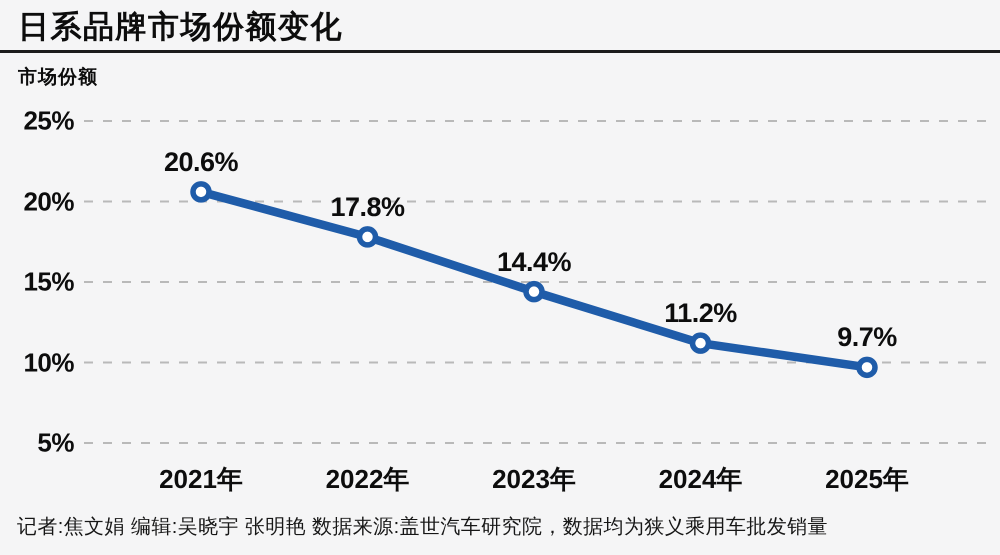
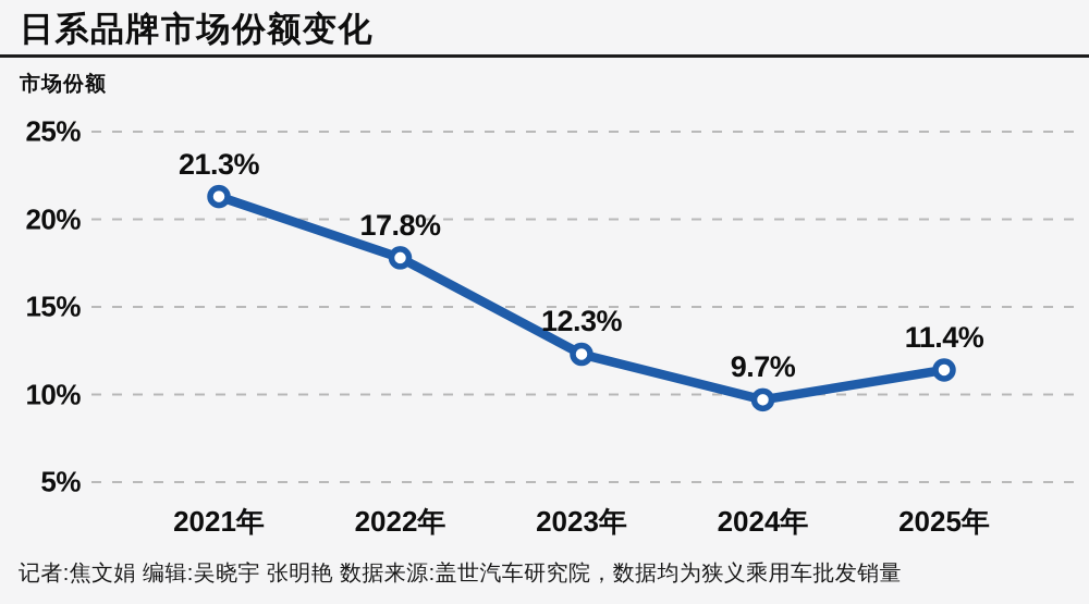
2021年: 20.6% -> 21.3%
2023年: 14.4% -> 12.3%
2024年: 11.2% -> 9.7%
2025年: 9.7% -> 11.4%
